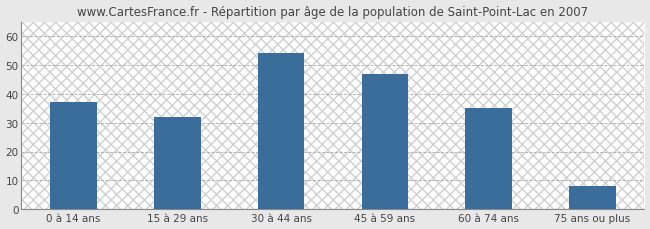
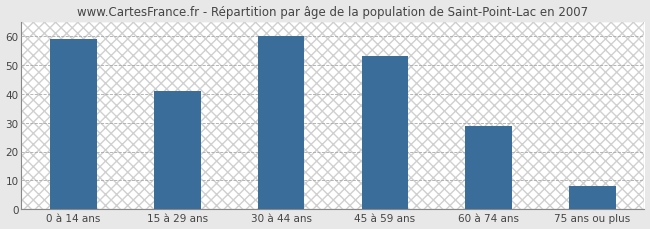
0 à 14 ans: 37 -> 59
15 à 29 ans: 32 -> 41
30 à 44 ans: 54 -> 60
45 à 59 ans: 47 -> 53
60 à 74 ans: 35 -> 29
